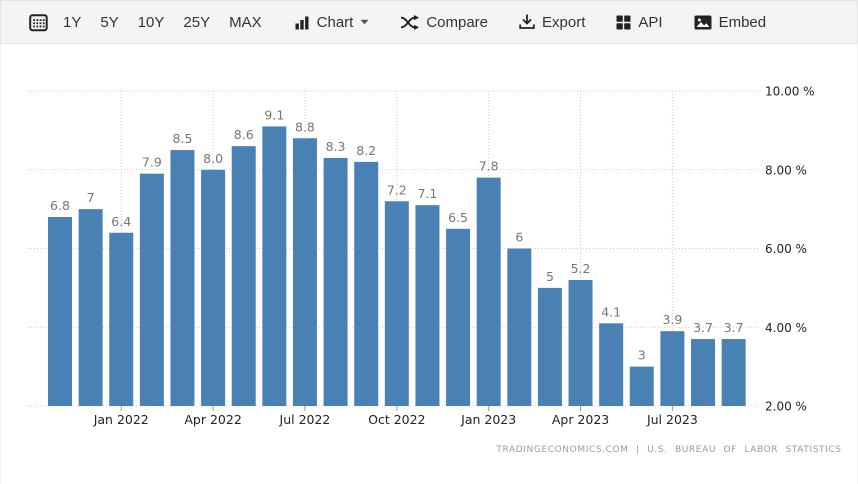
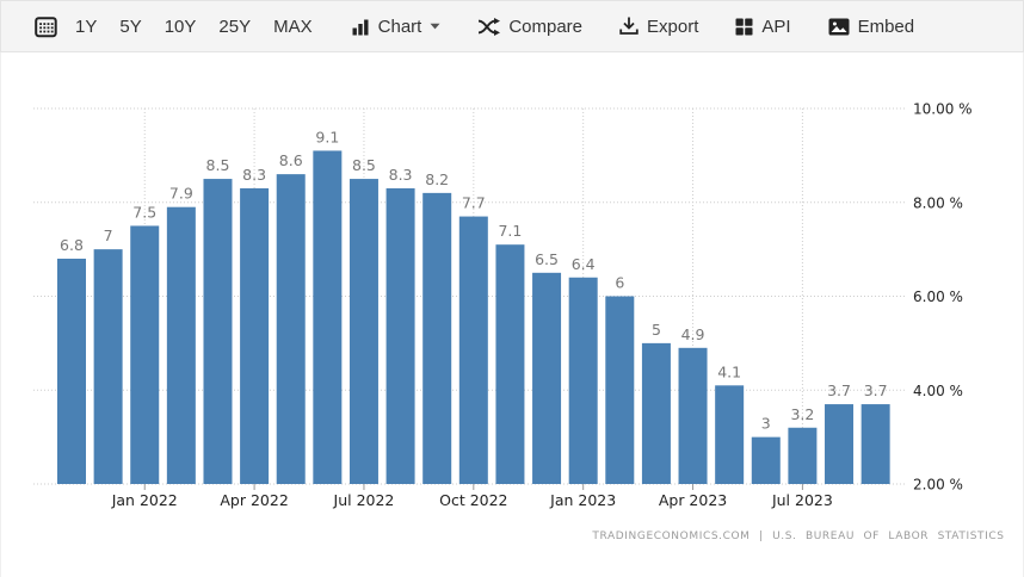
Jan 2022: 6.4 -> 7.5
Apr 2022: 8.0 -> 8.3
Jul 2022: 8.8 -> 8.5
Oct 2022: 7.2 -> 7.7
Jan 2023: 7.8 -> 6.4
Apr 2023: 5.2 -> 4.9
Jul 2023: 3.9 -> 3.2
